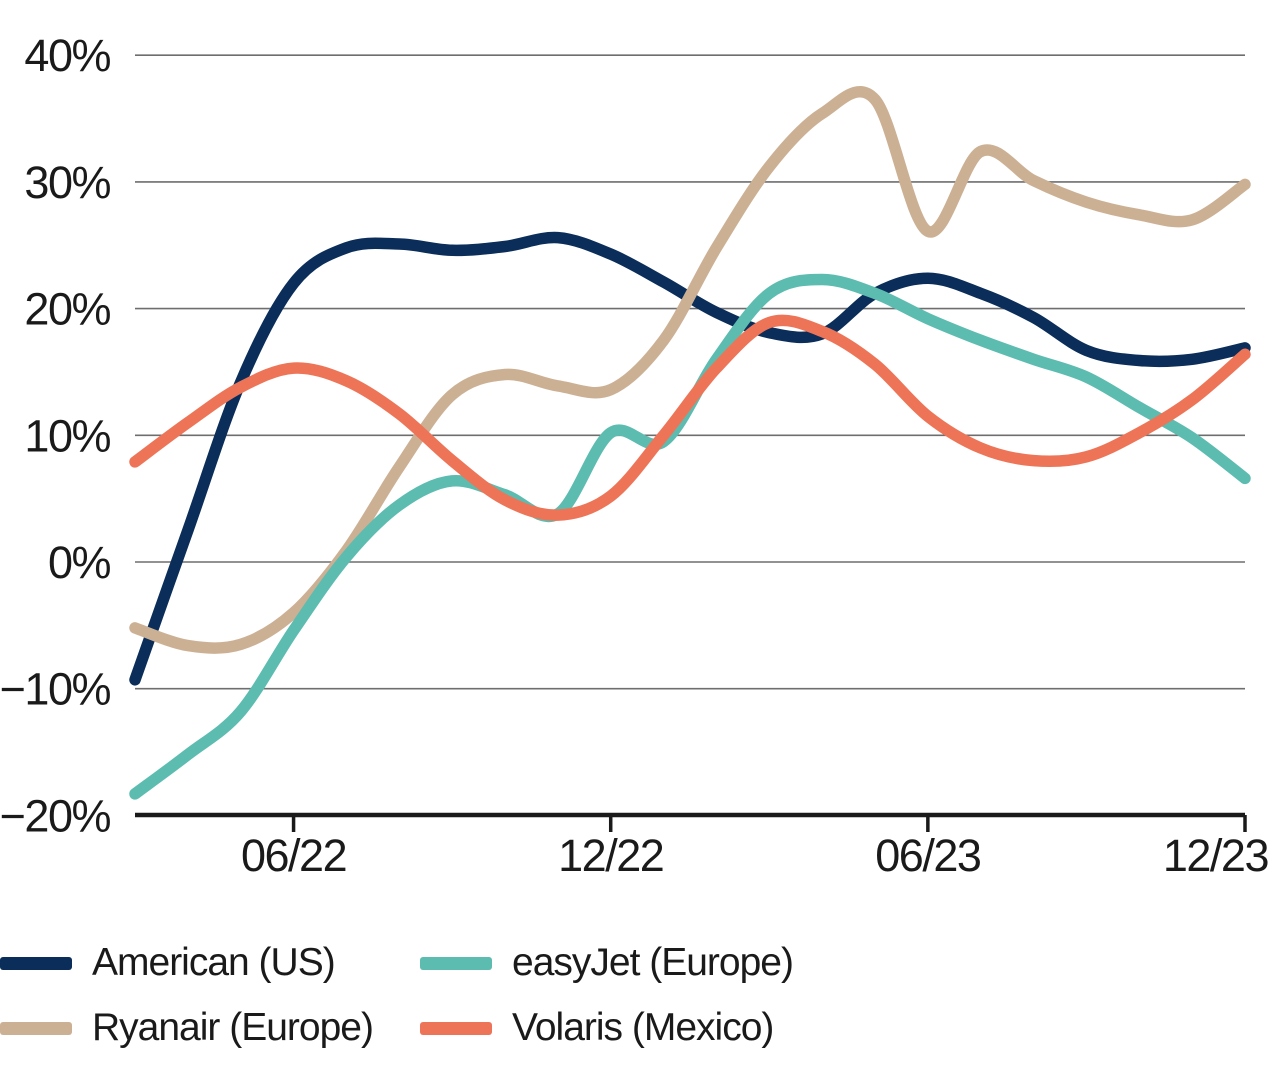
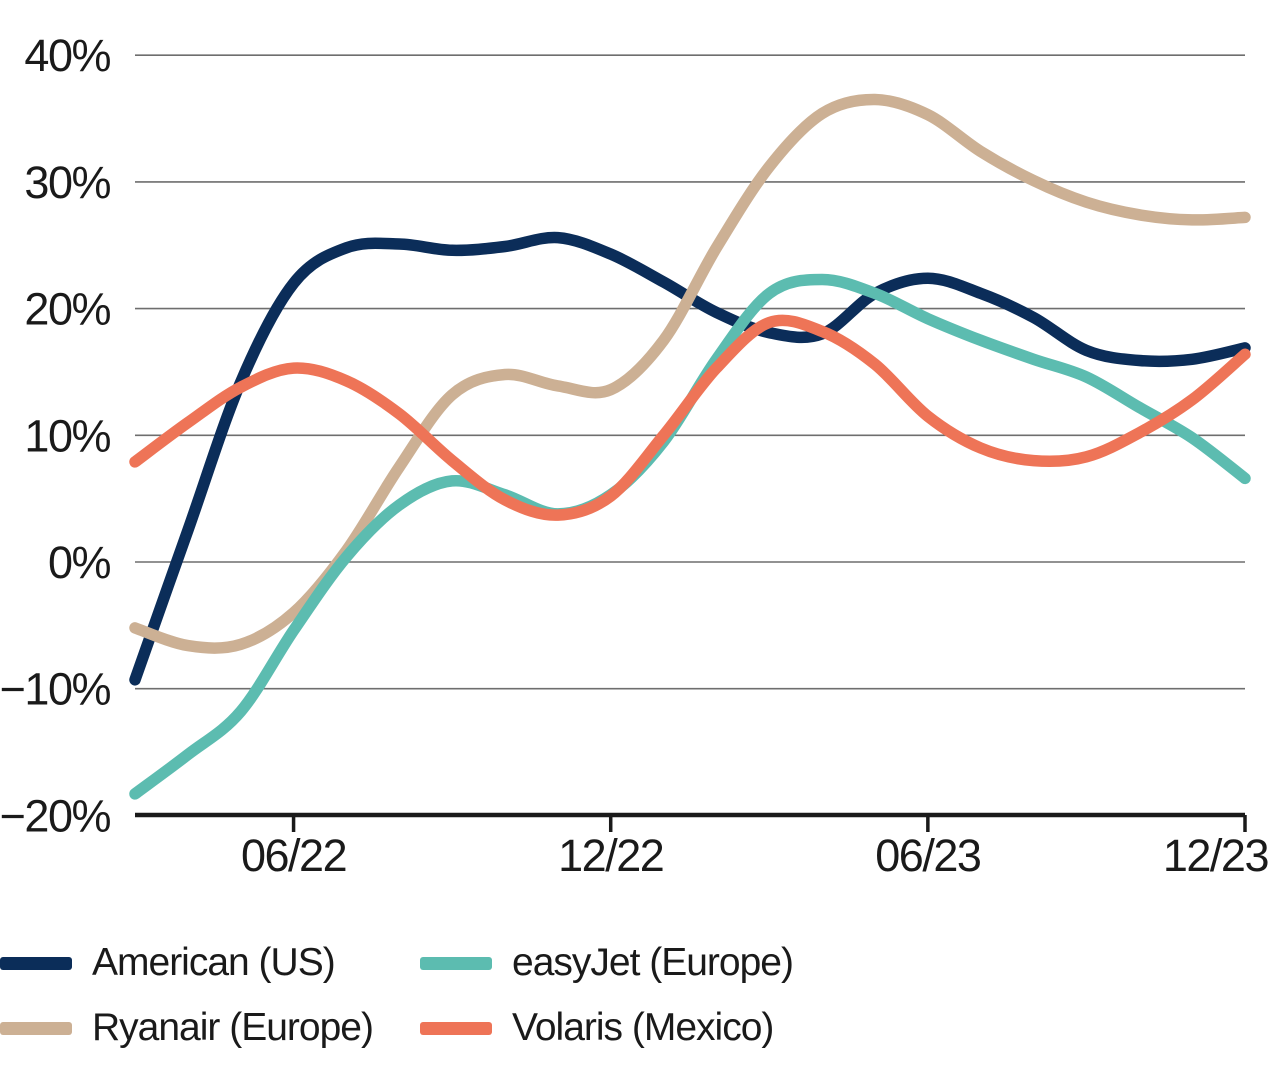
easyJet (Europe)/12/22: 10.2% -> 5.3%
Ryanair (Europe)/06/23: 26.1% -> 35.3%
Ryanair (Europe)/12/23: 29.8% -> 27.2%
